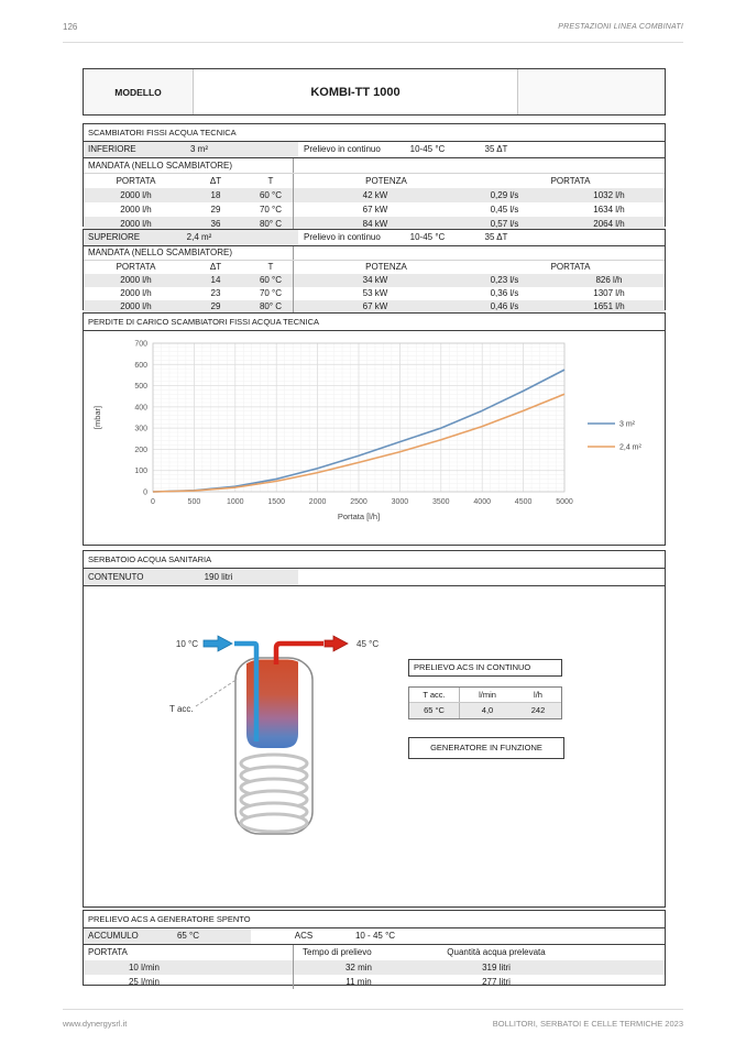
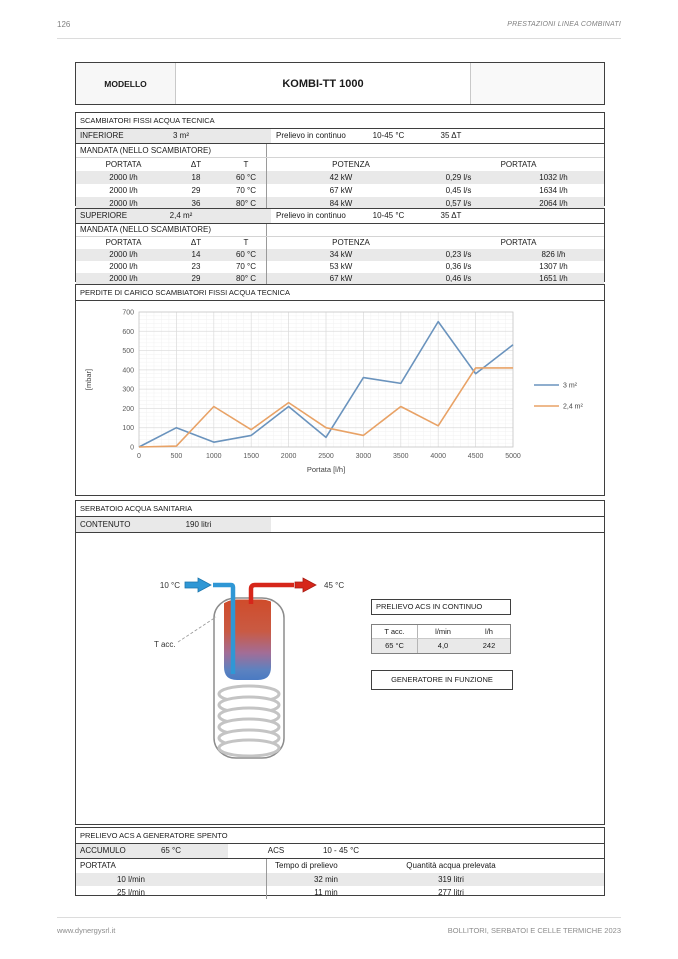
3 m²/500: 10 -> 100
2,4 m²/1000: 20 -> 210
2,4 m²/1500: 50 -> 90
3 m²/2000: 110 -> 210
2,4 m²/2000: 90 -> 230
3 m²/2500: 170 -> 50
2,4 m²/2500: 140 -> 100
3 m²/3000: 240 -> 360
2,4 m²/3000: 190 -> 60
3 m²/3500: 300 -> 330
2,4 m²/3500: 240 -> 210
3 m²/4000: 380 -> 650
2,4 m²/4000: 310 -> 110
3 m²/4500: 480 -> 380
2,4 m²/4500: 380 -> 410
3 m²/5000: 580 -> 530
2,4 m²/5000: 460 -> 410
